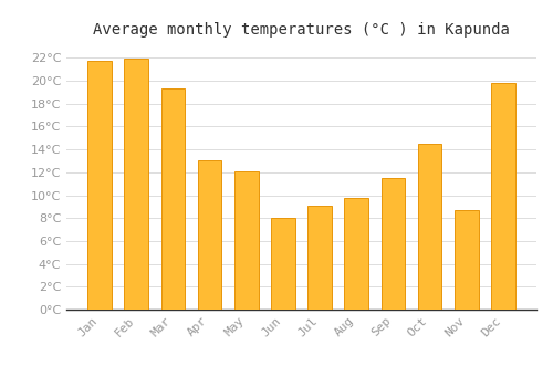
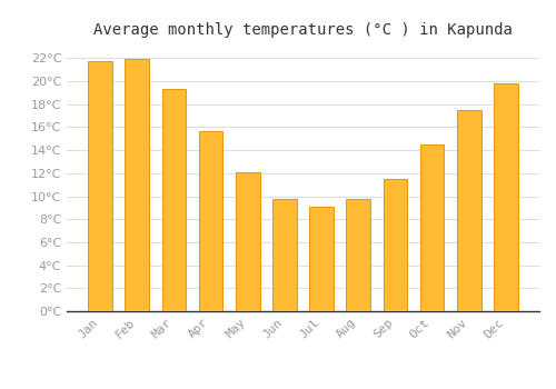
Apr: 13.0°C -> 15.7°C
Jun: 8.0°C -> 9.8°C
Nov: 8.7°C -> 17.5°C
